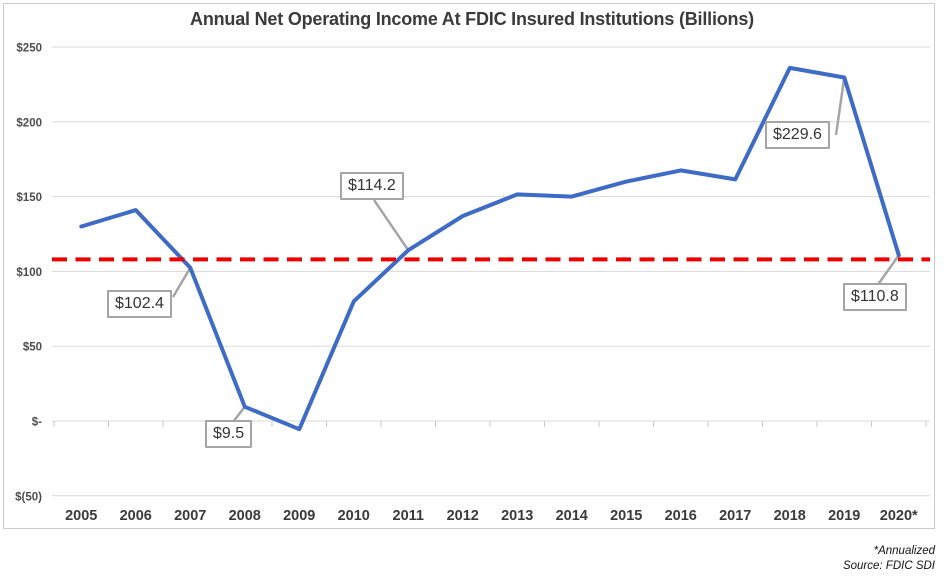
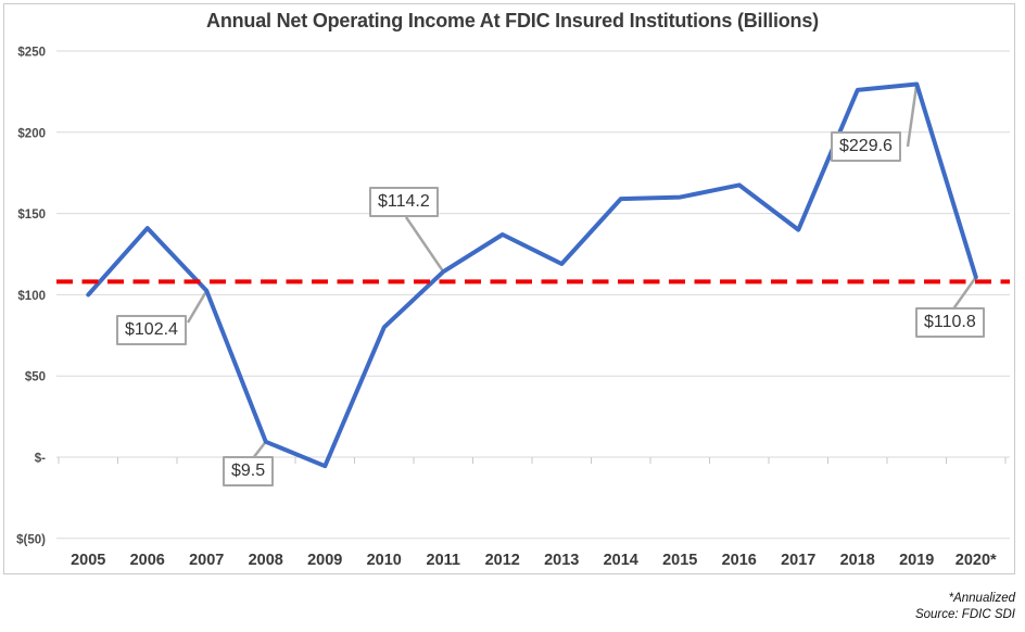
2005: $130 -> $100
2013: $152 -> $119
2014: $150 -> $159
2017: $162 -> $140
2018: $236 -> $226
